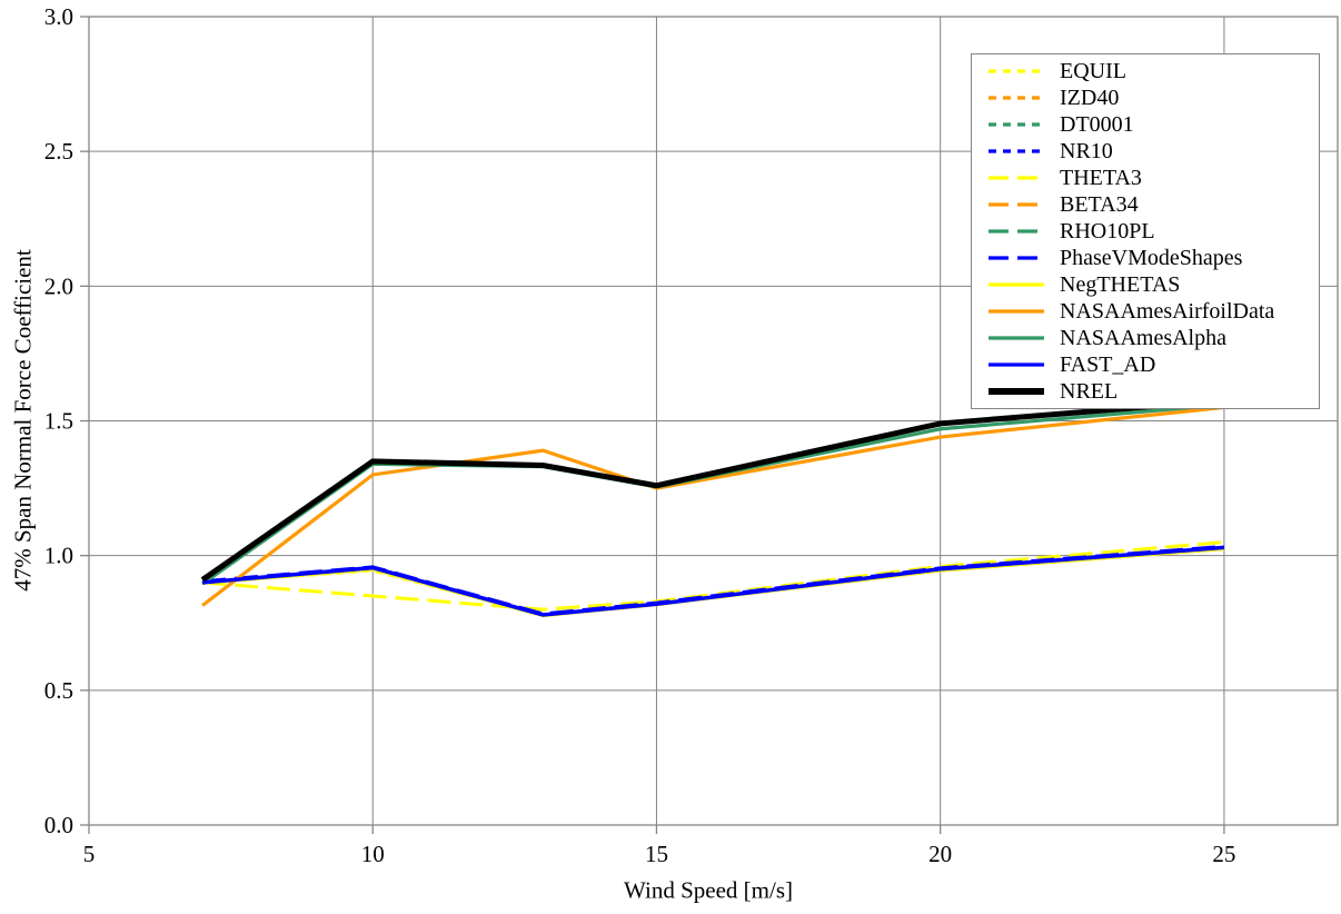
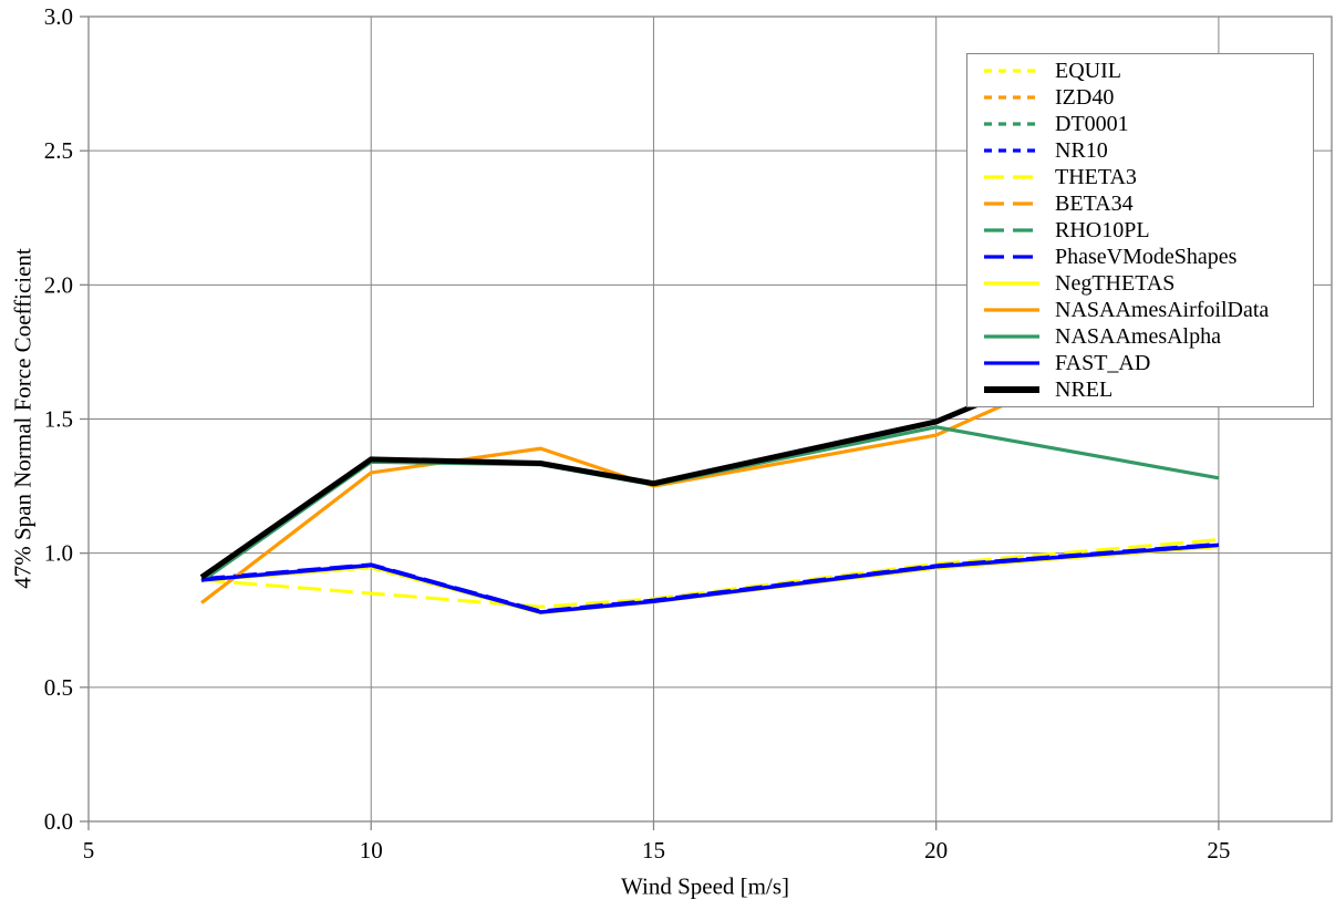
NASAAmesAirfoilData/25: 1.55 -> 1.91
NASAAmesAlpha/25: 1.56 -> 1.28
NREL/25: 1.57 -> 1.93
